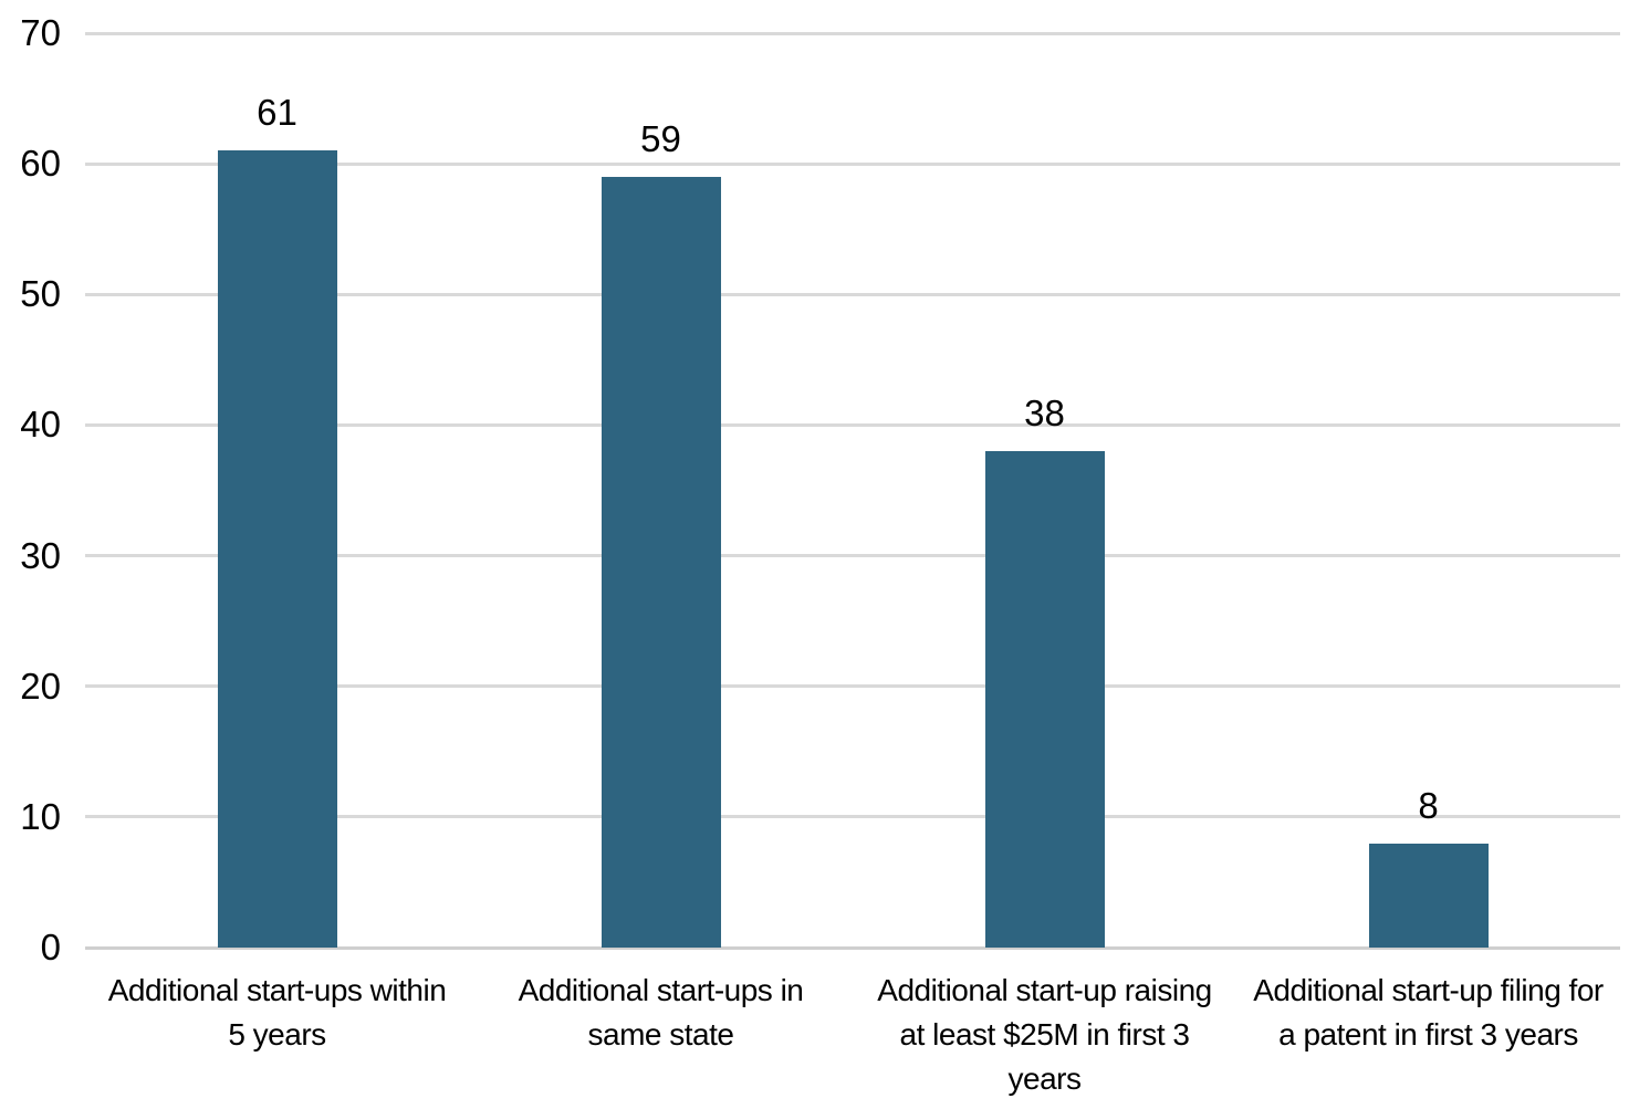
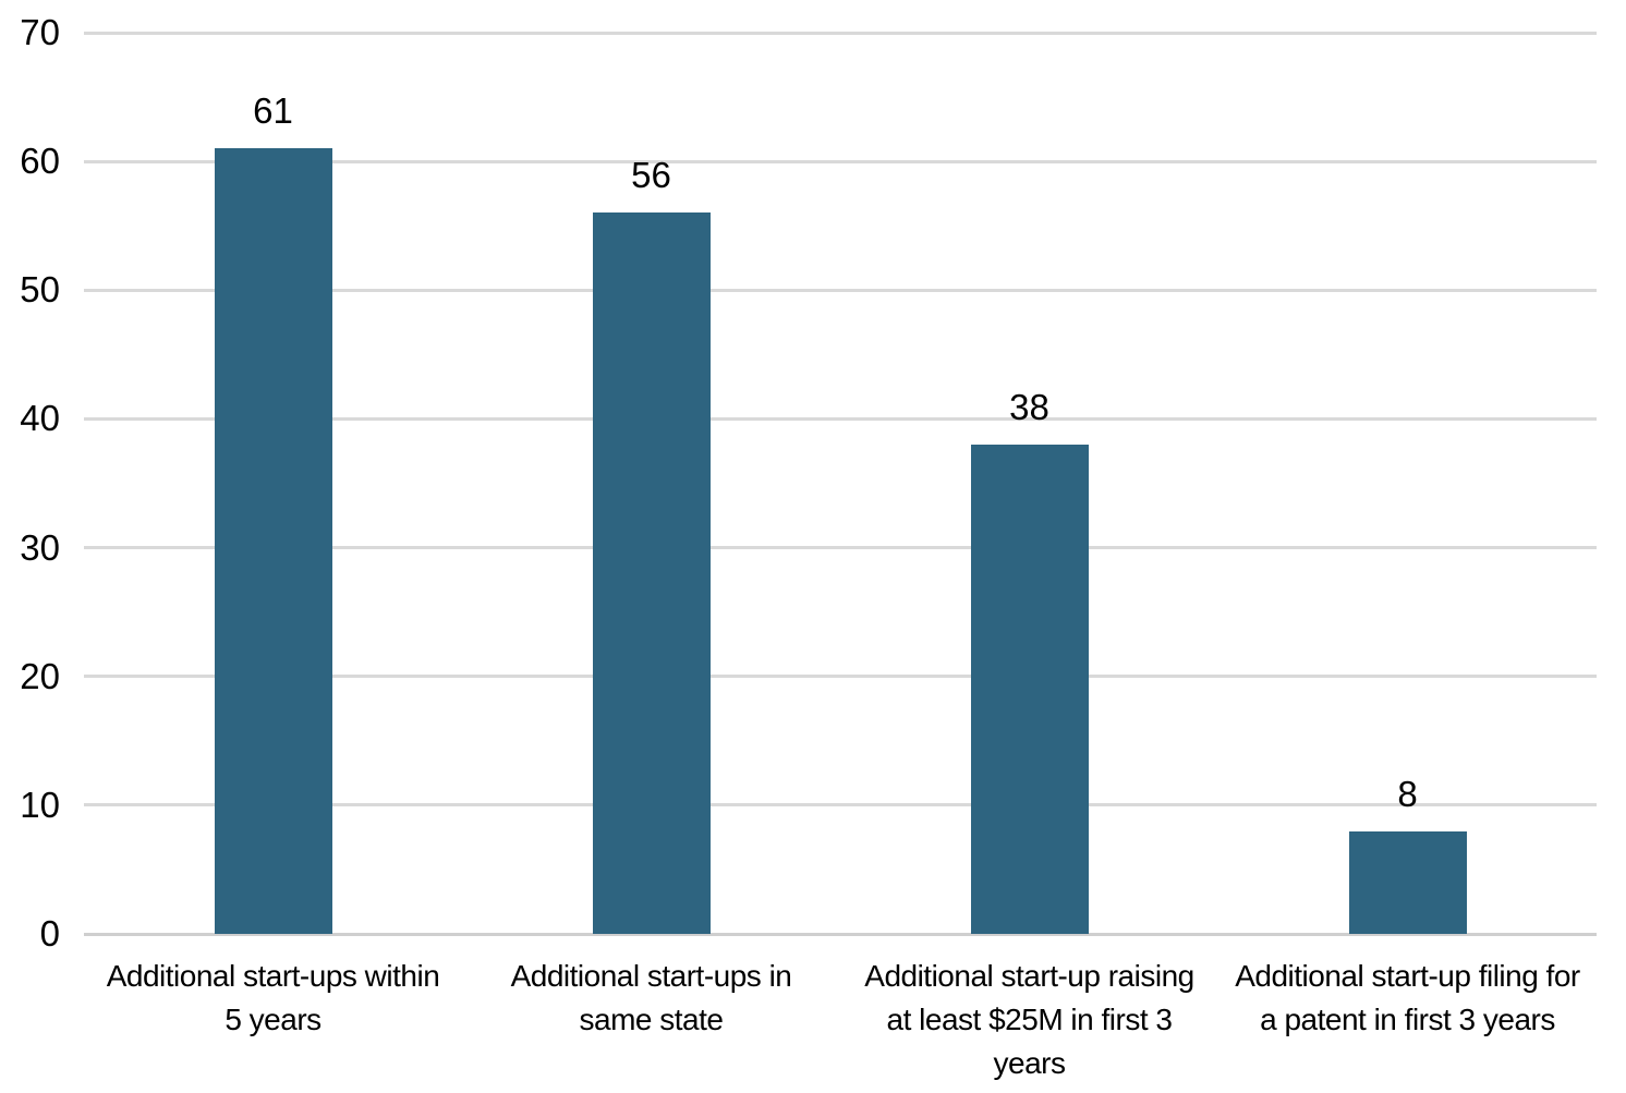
Additional start-ups in same state: 59 -> 56
